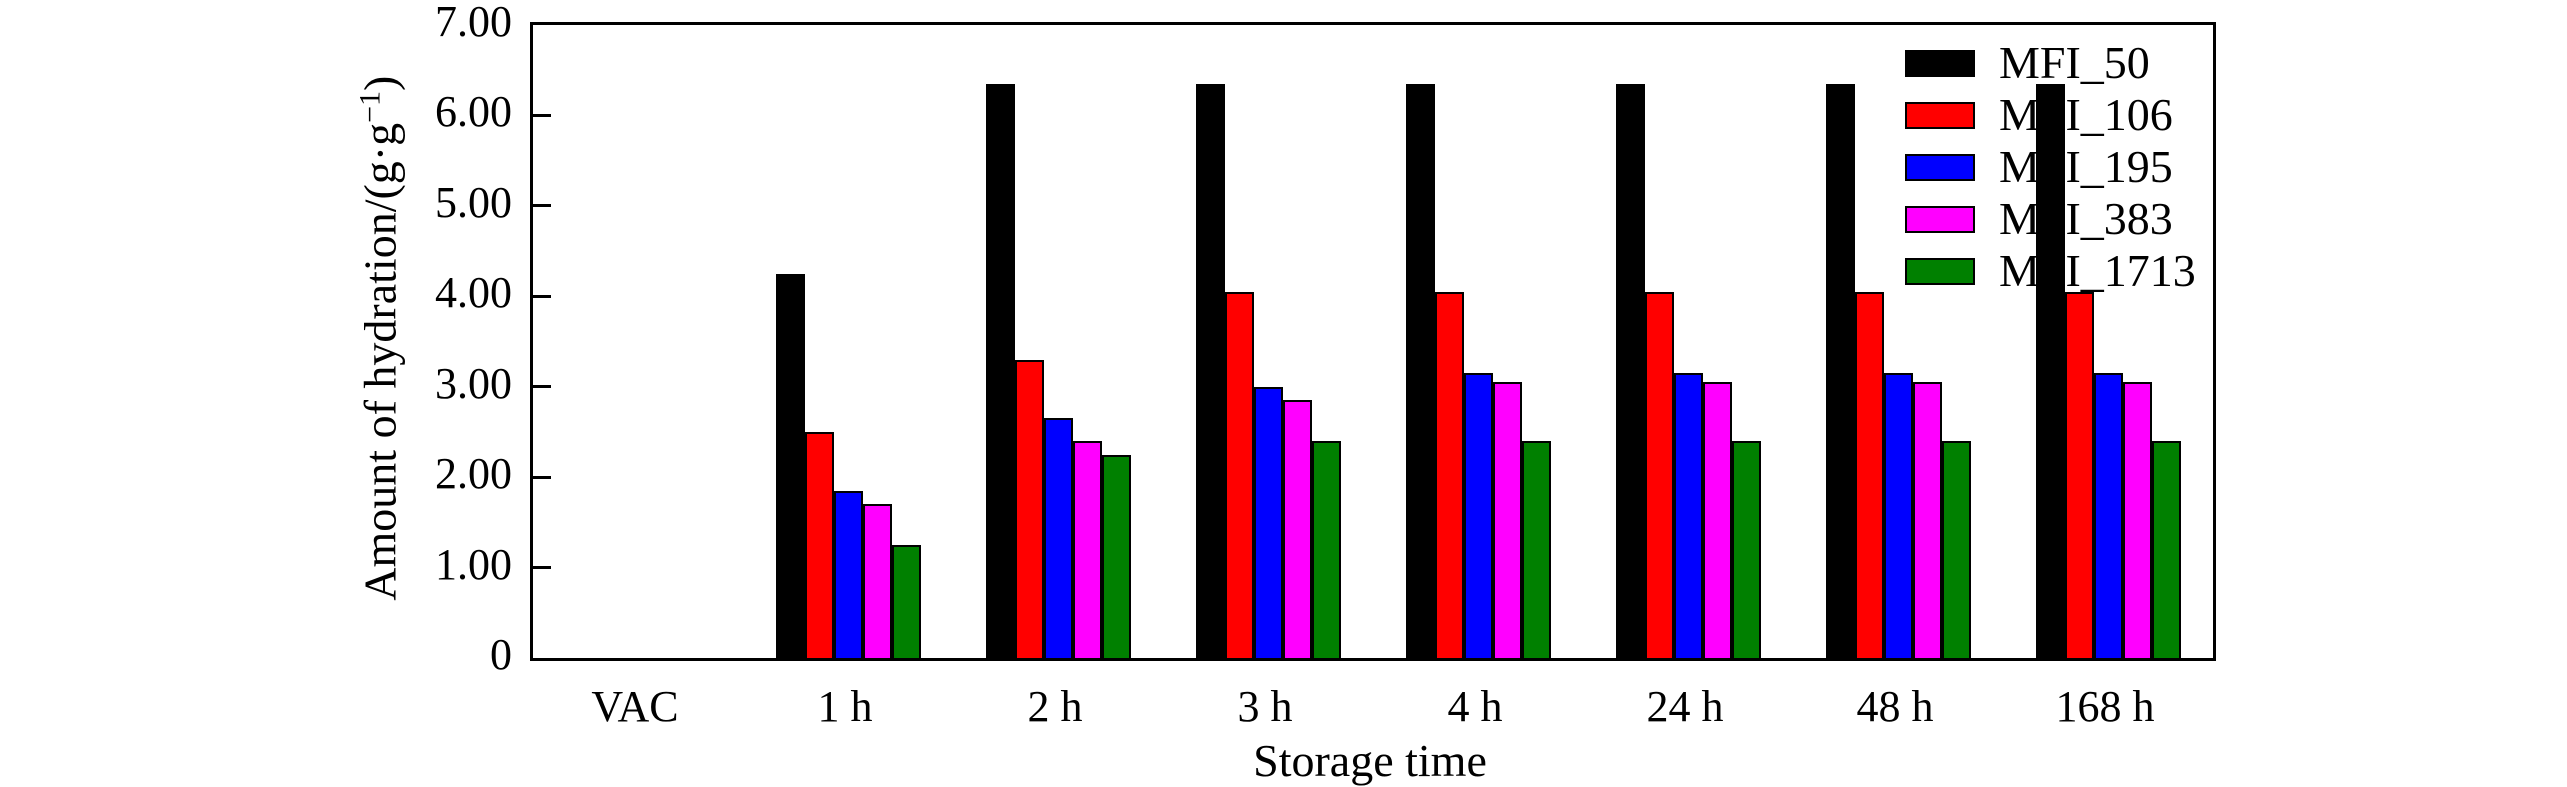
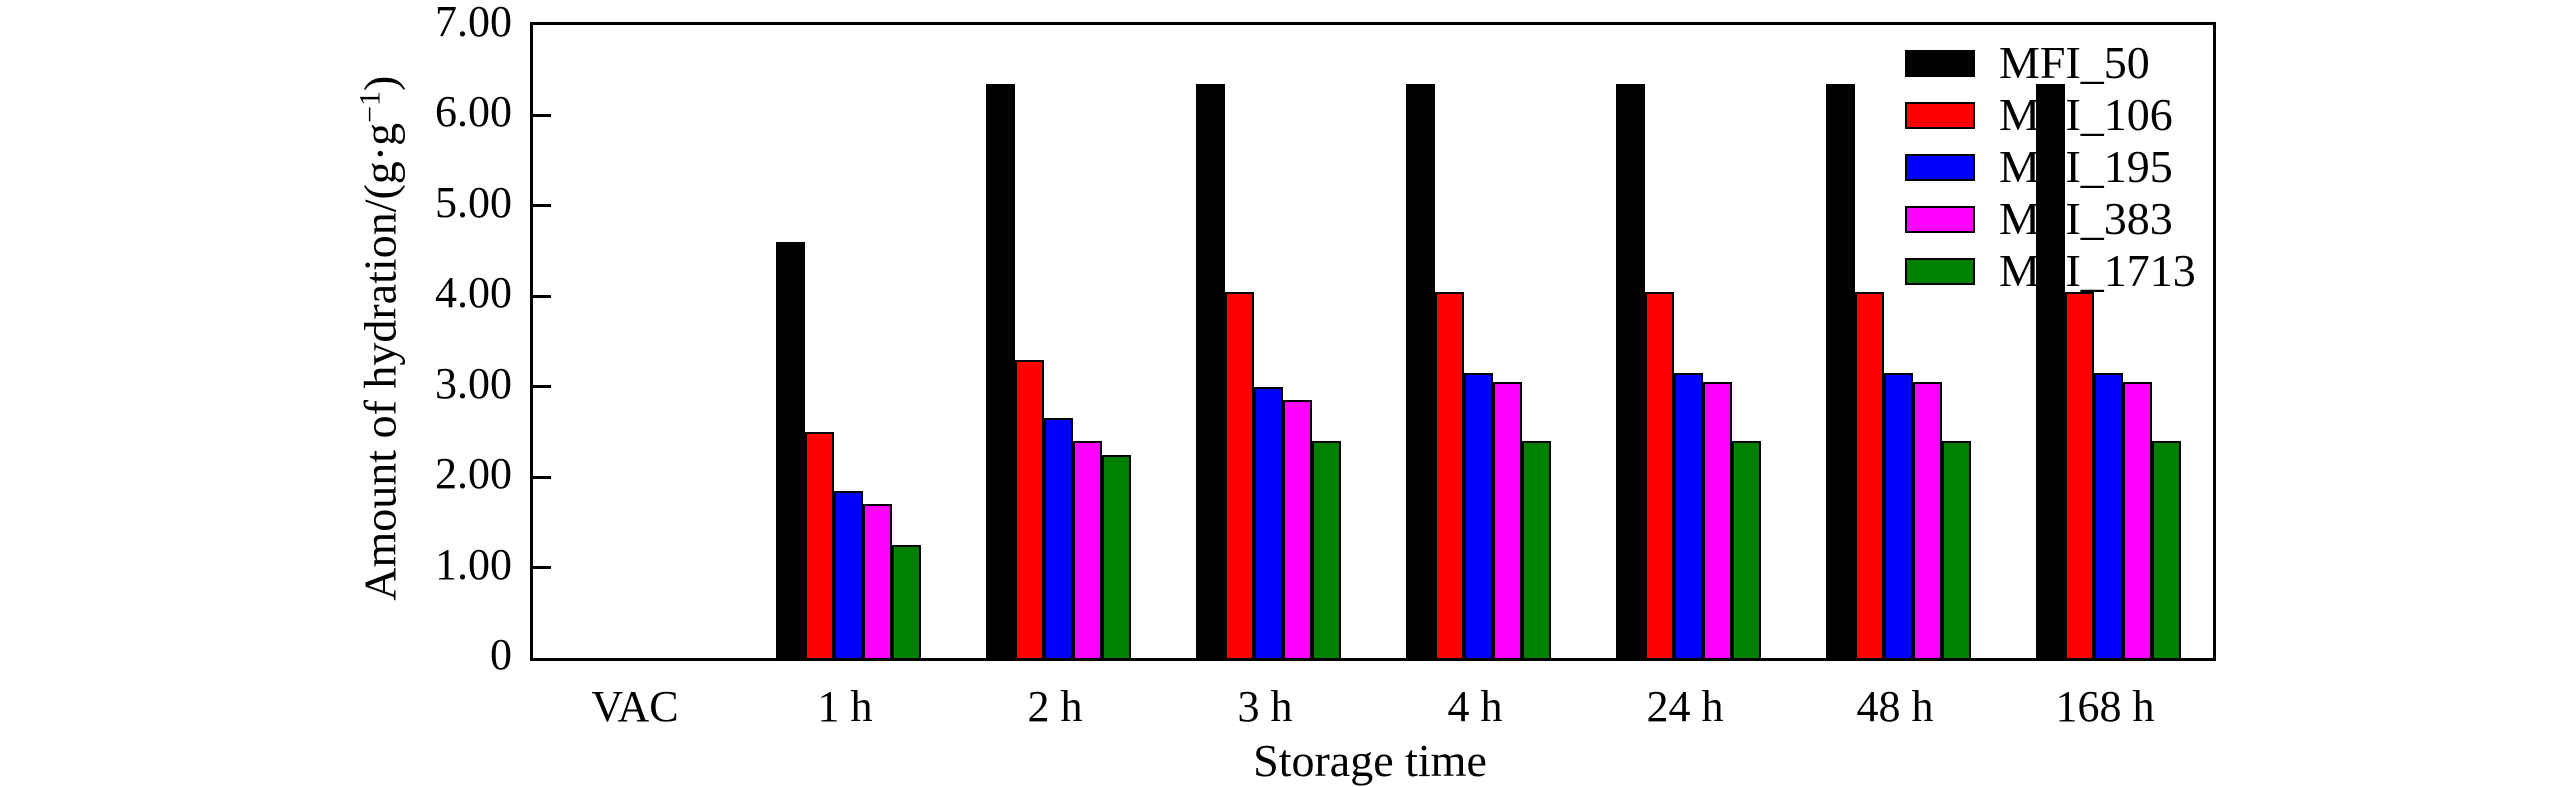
MFI_50/1 h: 4.2 -> 4.6
